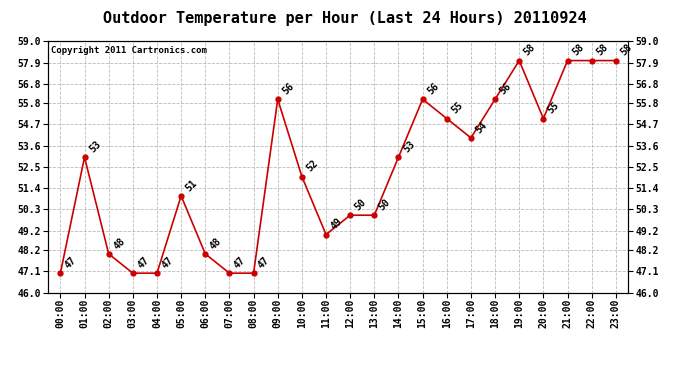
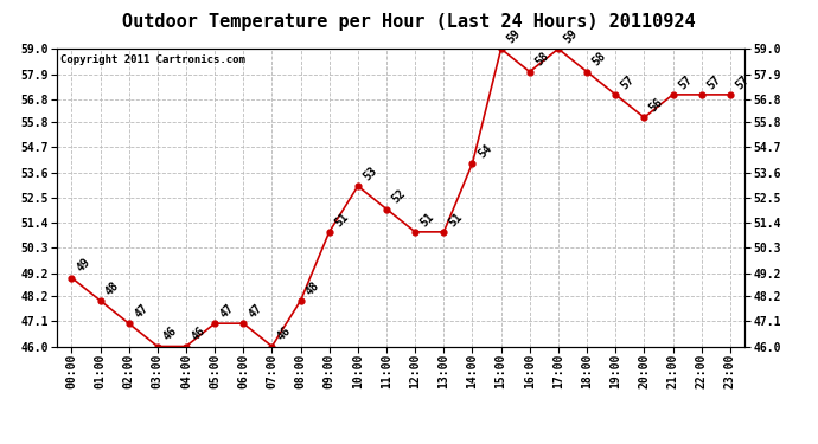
00:00: 47 -> 49
01:00: 53 -> 48
02:00: 48 -> 47
03:00: 47 -> 46
04:00: 47 -> 46
05:00: 51 -> 47
06:00: 48 -> 47
07:00: 47 -> 46
08:00: 47 -> 48
09:00: 56 -> 51
10:00: 52 -> 53
11:00: 49 -> 52
12:00: 50 -> 51
13:00: 50 -> 51
14:00: 53 -> 54
15:00: 56 -> 59
16:00: 55 -> 58
17:00: 54 -> 59
18:00: 56 -> 58
19:00: 58 -> 57
20:00: 55 -> 56
21:00: 58 -> 57
22:00: 58 -> 57
23:00: 58 -> 57
